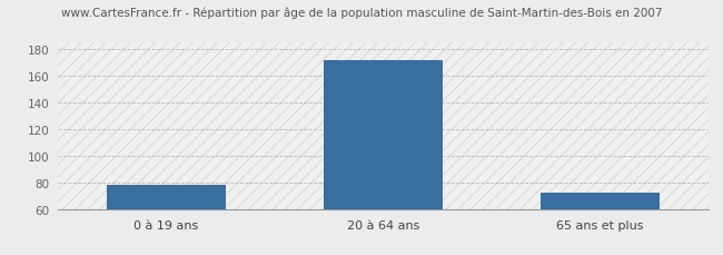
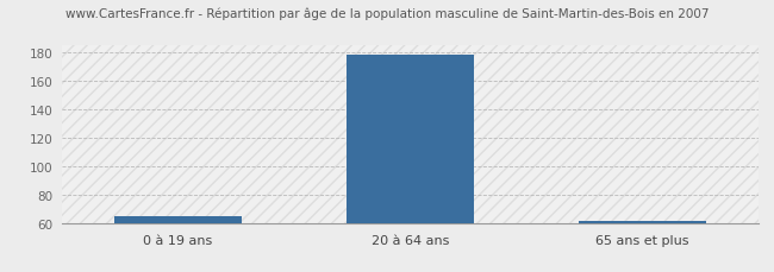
0 à 19 ans: 78 -> 65
20 à 64 ans: 172 -> 178
65 ans et plus: 72 -> 61
